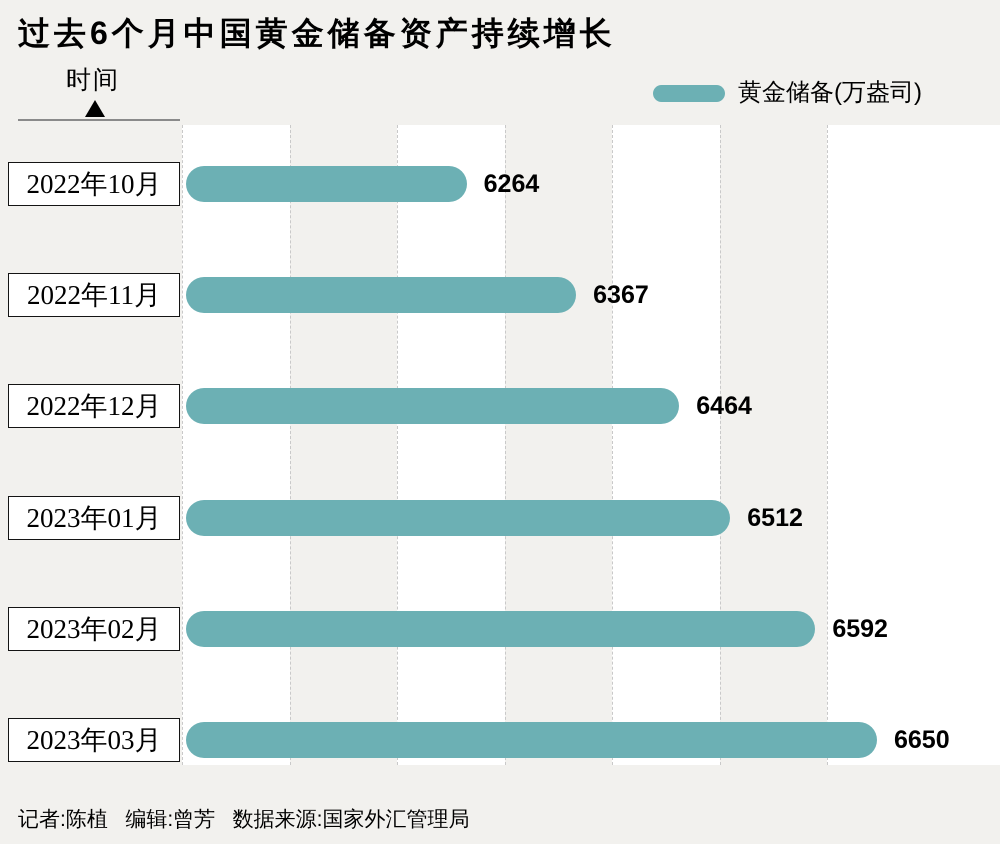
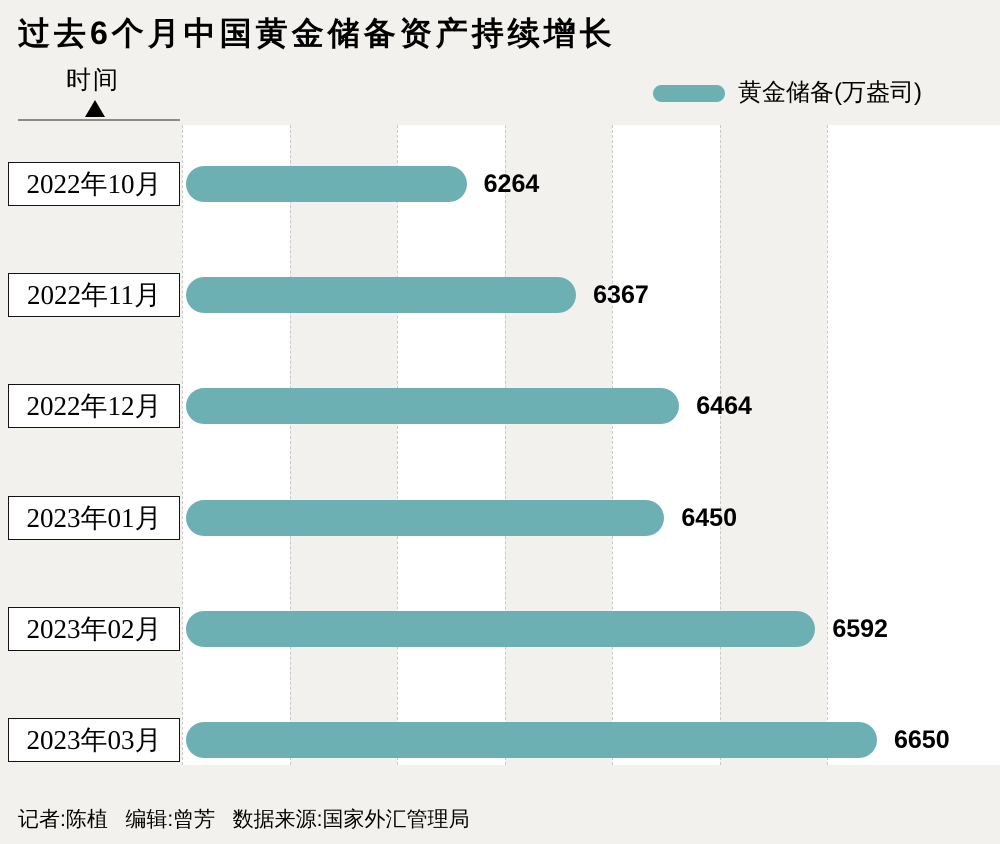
2023年01月: 6512 -> 6450
